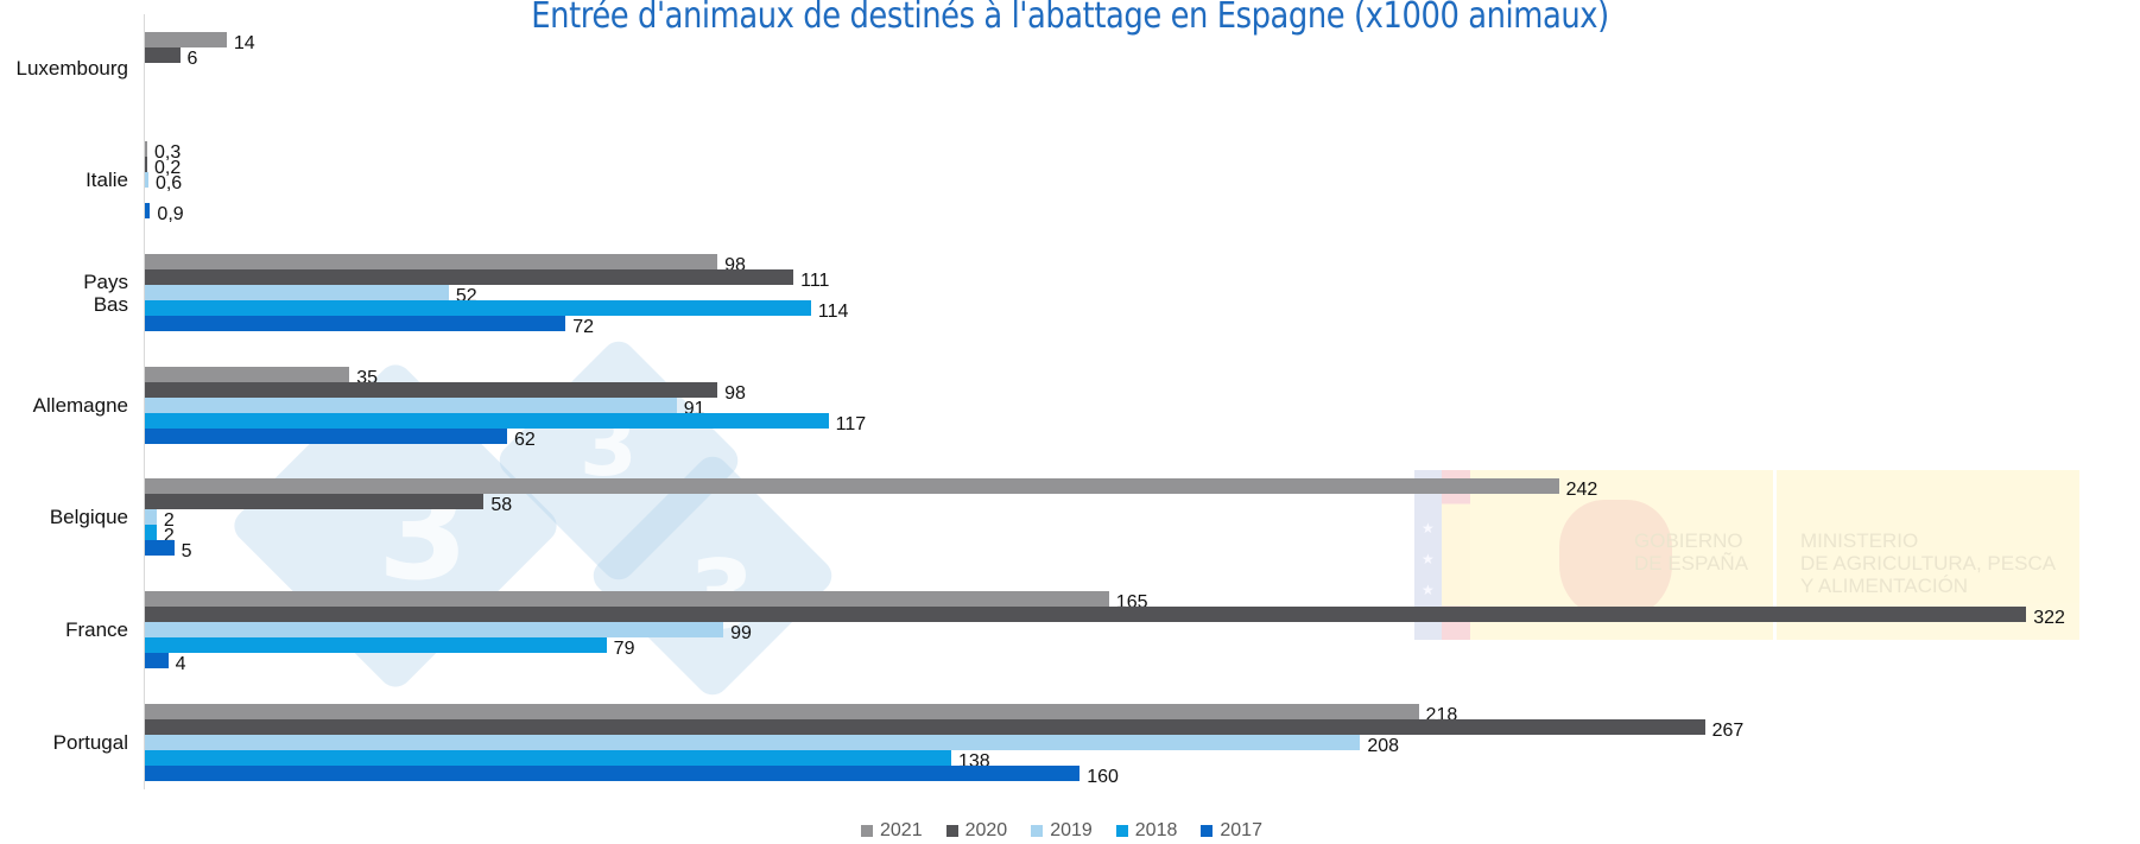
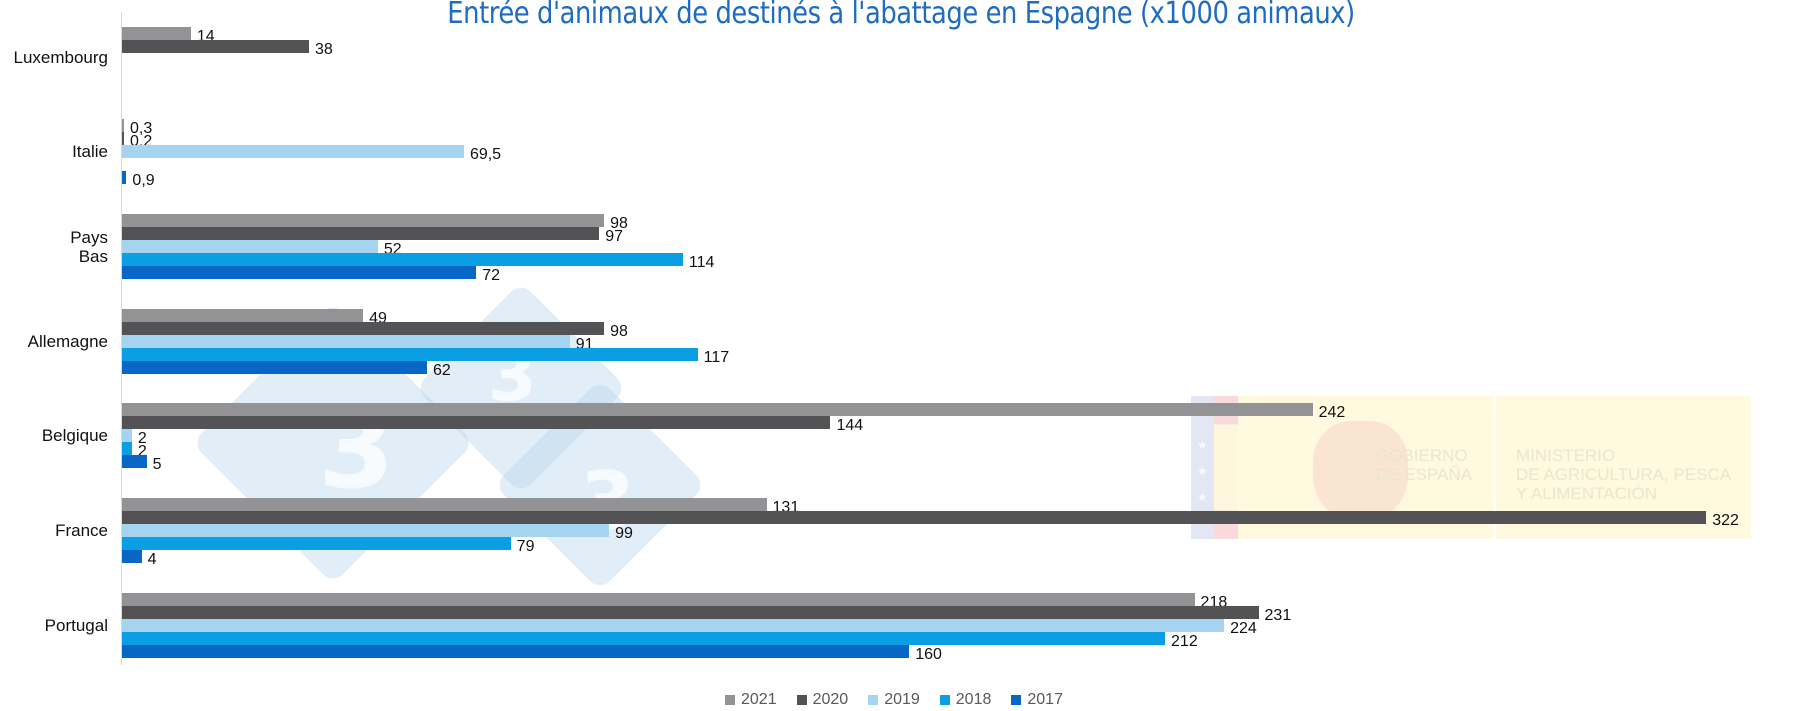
2020/Luxembourg: 6 -> 38
2019/Italie: 0,6 -> 69,5
2020/Pays Bas: 111 -> 97
2021/Allemagne: 35 -> 49
2020/Belgique: 58 -> 144
2021/France: 165 -> 131
2020/Portugal: 267 -> 231
2019/Portugal: 208 -> 224
2018/Portugal: 138 -> 212
